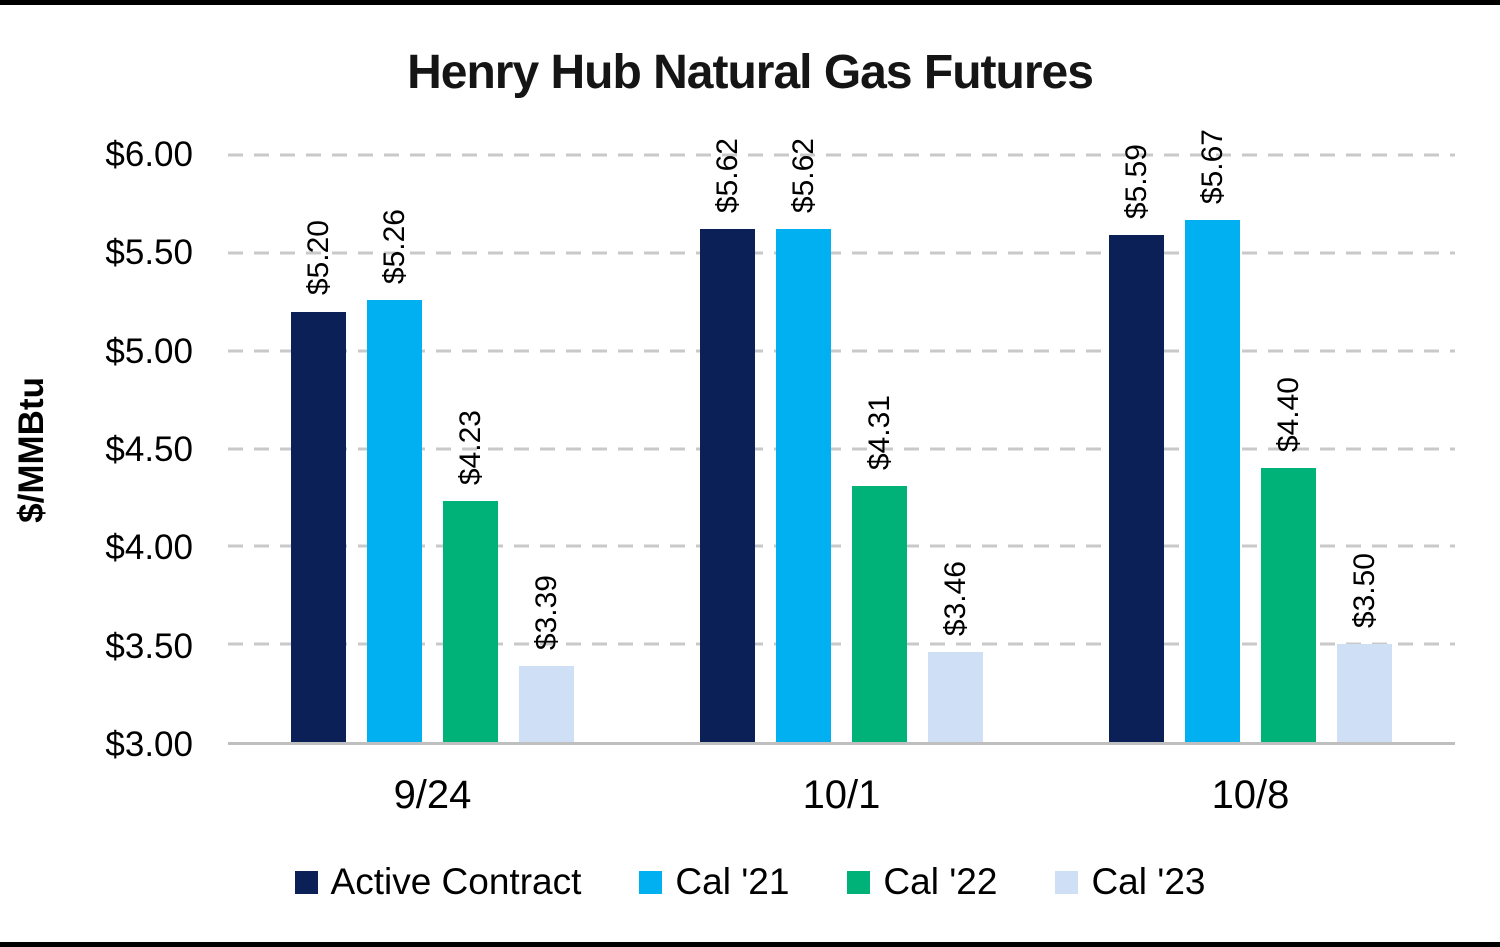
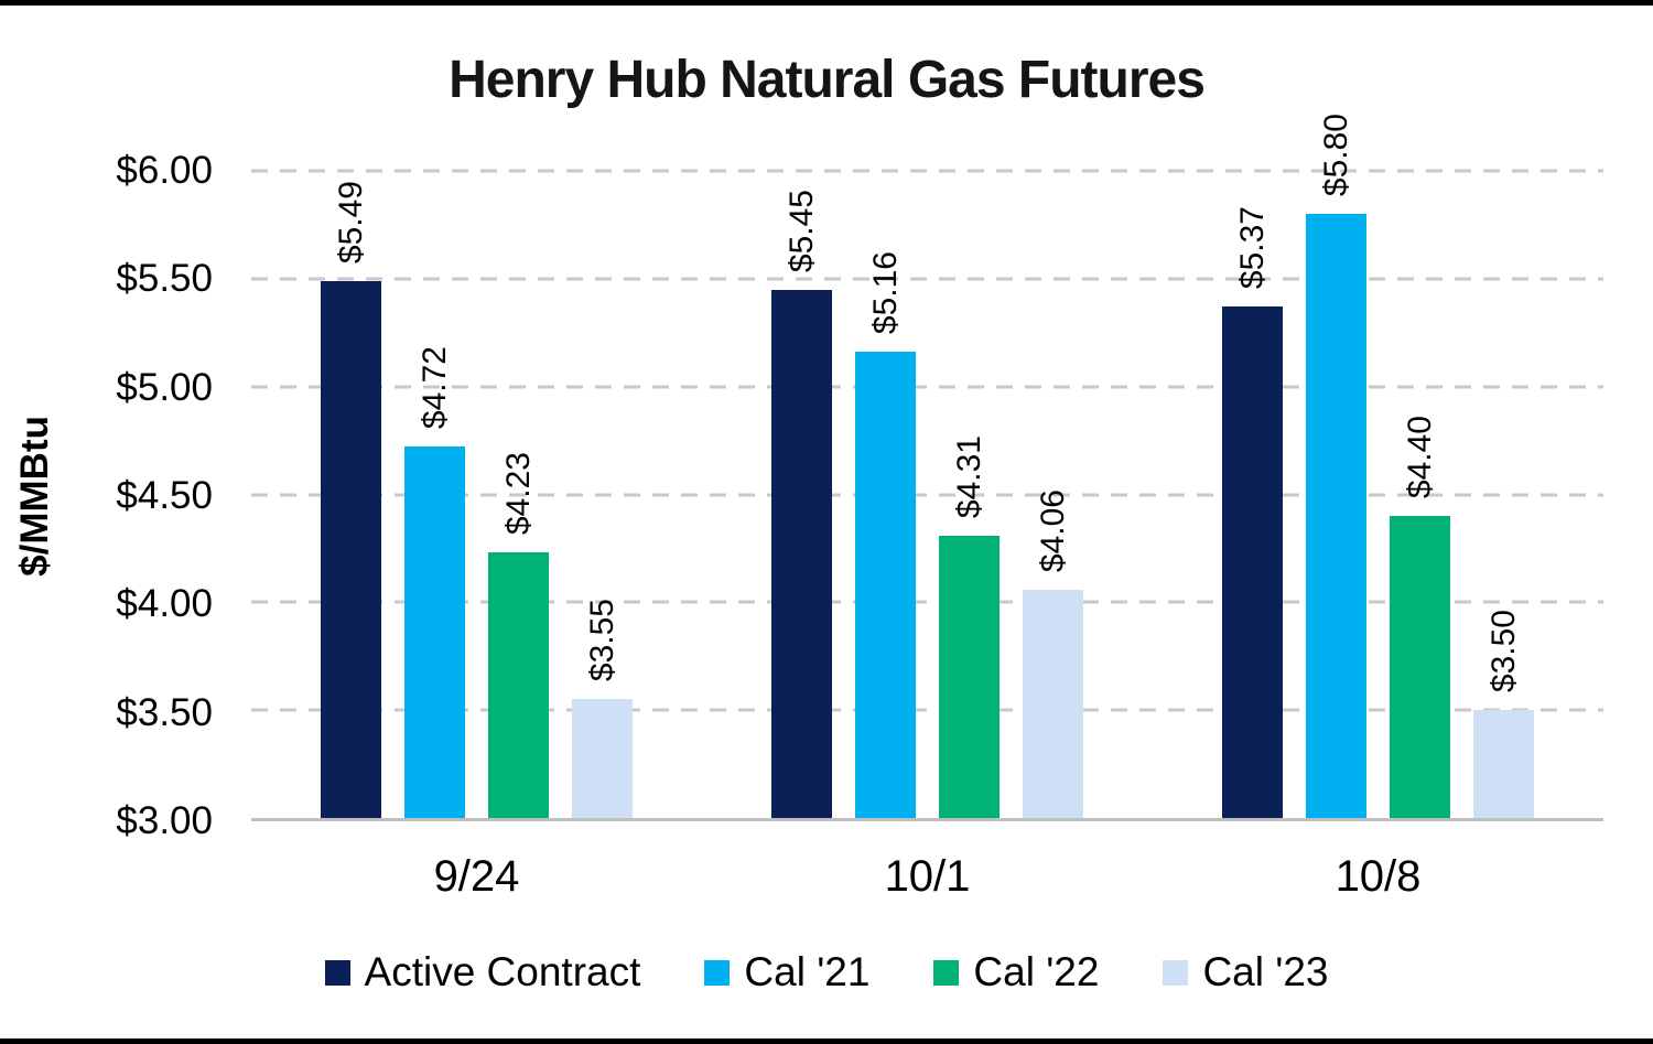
Active Contract/9/24: $5.20 -> $5.49
Cal '21/9/24: $5.26 -> $4.72
Cal '23/9/24: $3.39 -> $3.55
Active Contract/10/1: $5.62 -> $5.45
Cal '21/10/1: $5.62 -> $5.16
Cal '23/10/1: $3.46 -> $4.06
Active Contract/10/8: $5.59 -> $5.37
Cal '21/10/8: $5.67 -> $5.80
